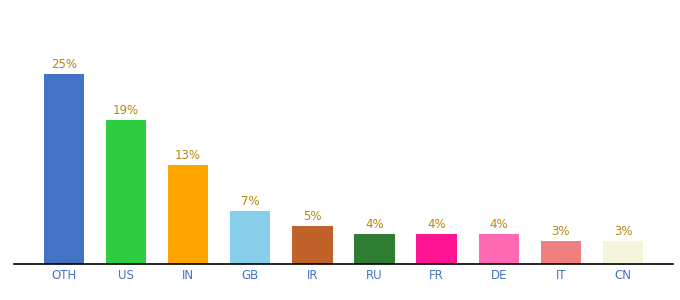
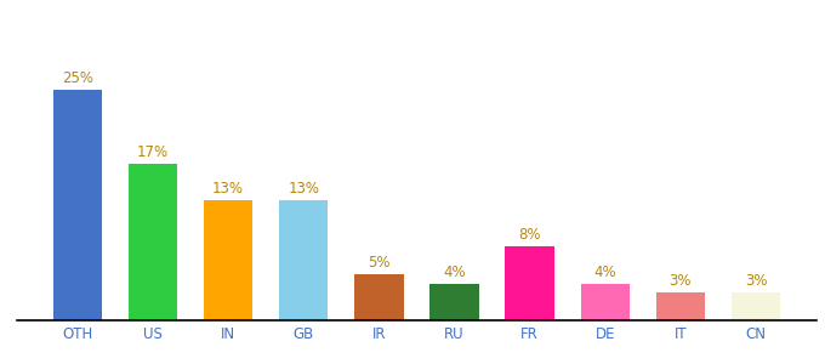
US: 19% -> 17%
GB: 7% -> 13%
FR: 4% -> 8%
